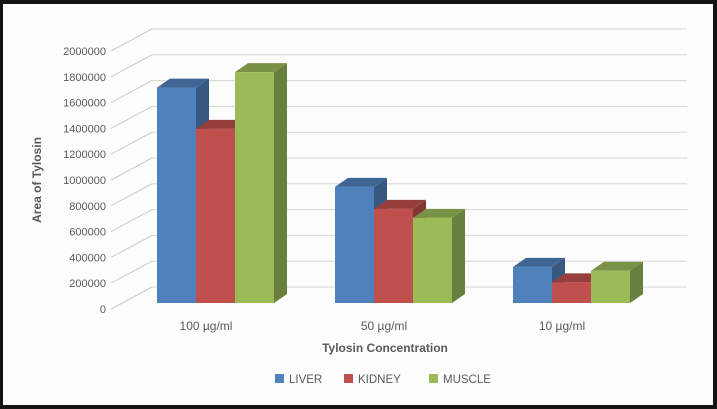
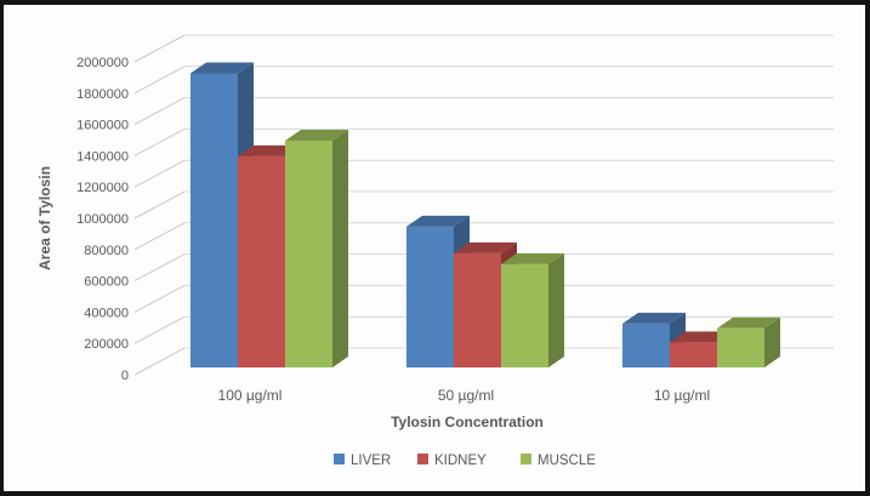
LIVER/100 µg/ml: 1670000 -> 1880000
MUSCLE/100 µg/ml: 1790000 -> 1450000
